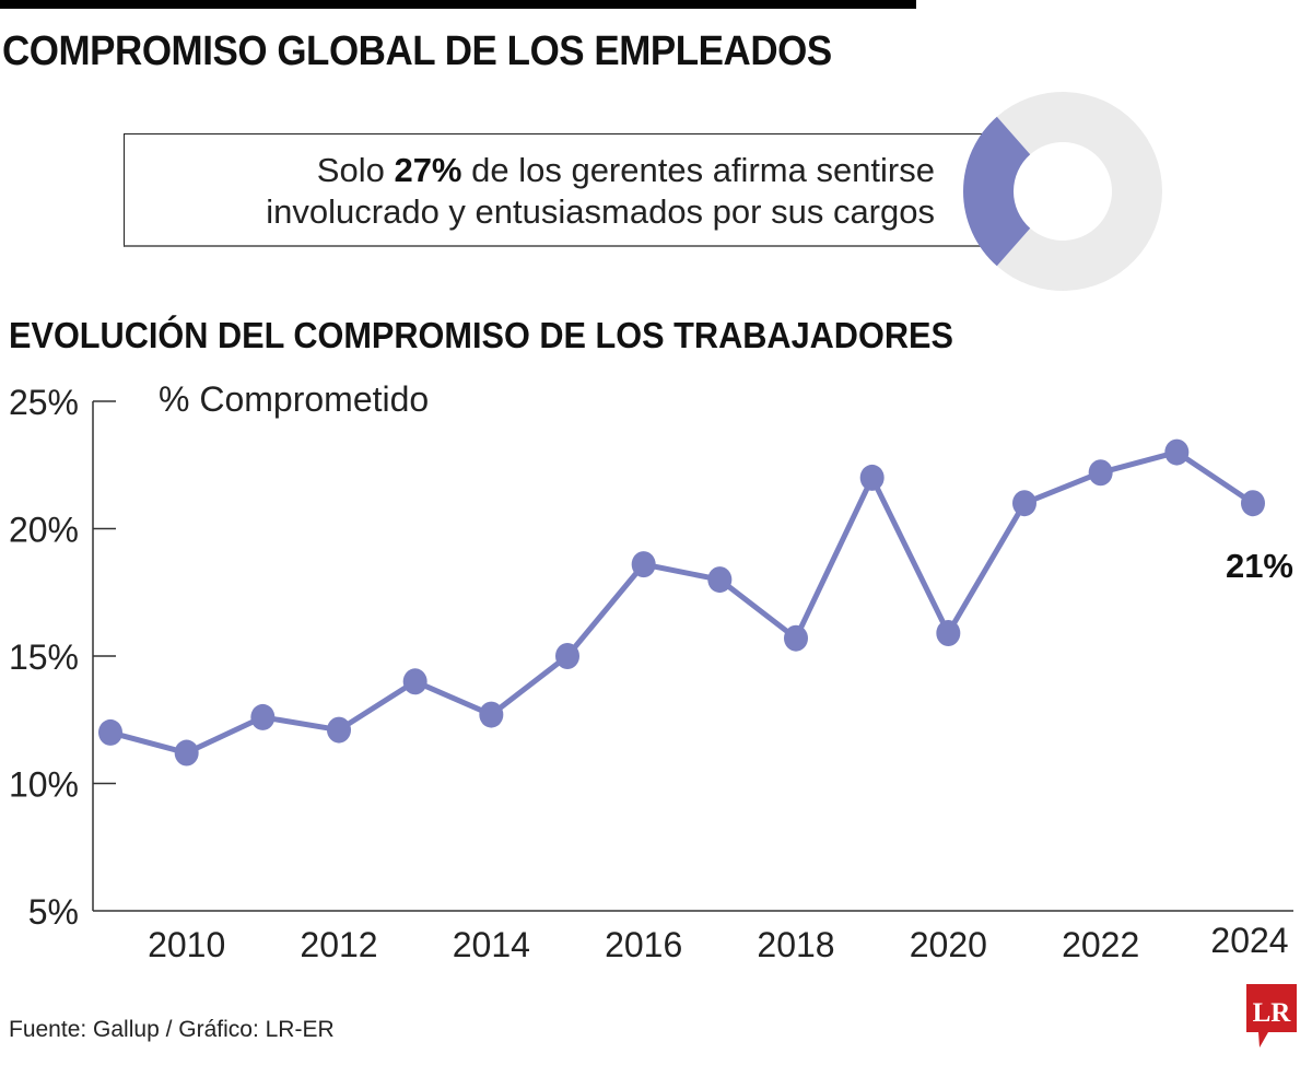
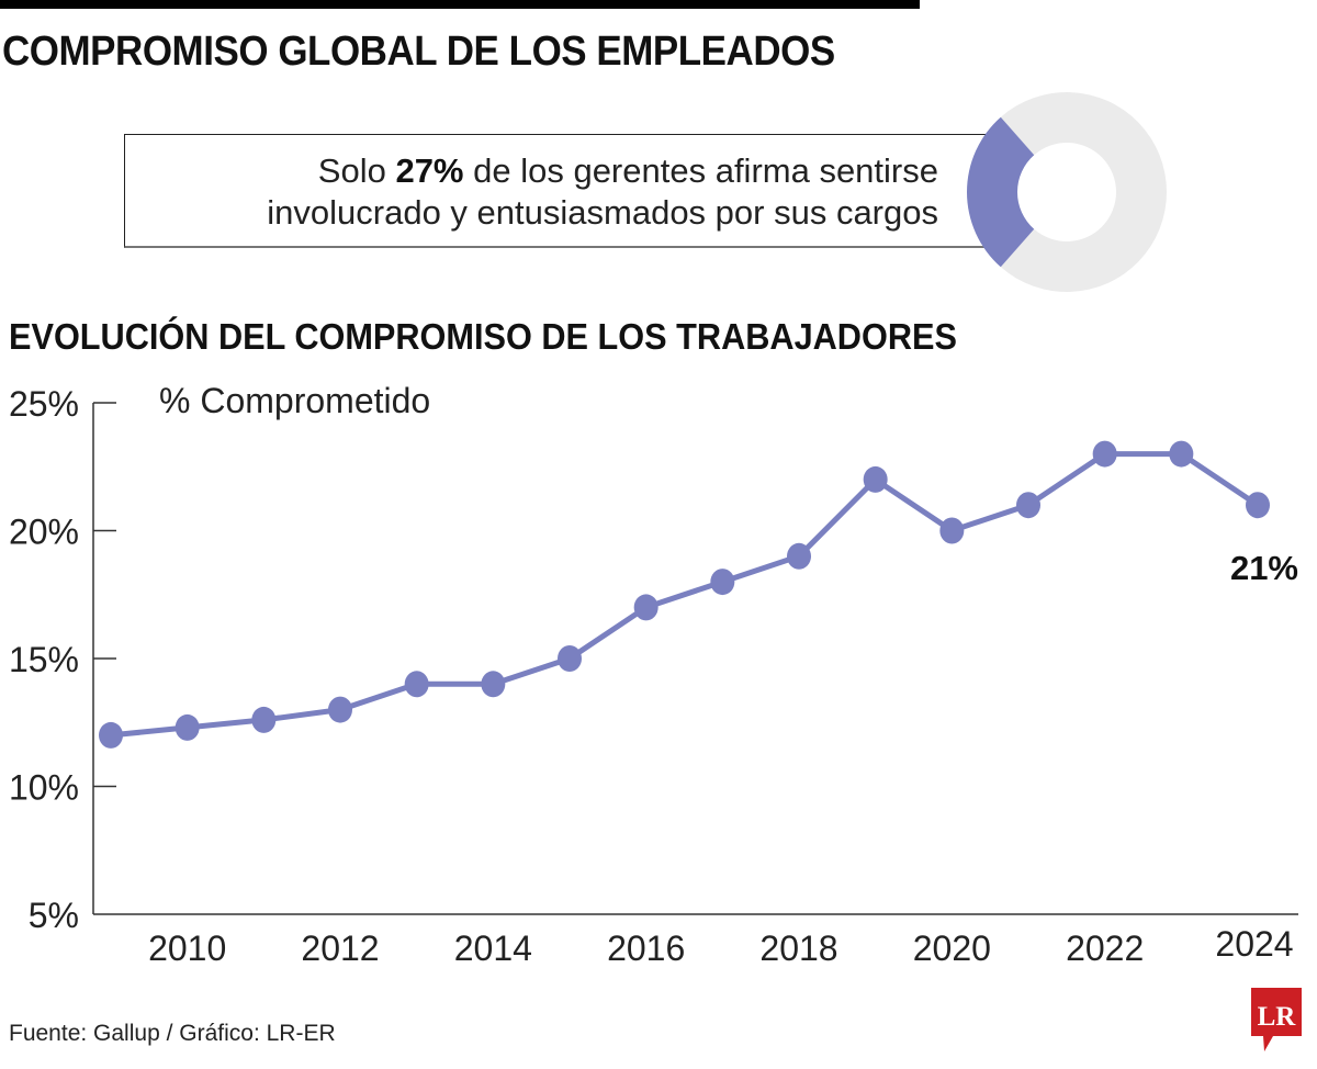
2010: 11.2% -> 12.3%
2012: 12.1% -> 13.0%
2014: 12.7% -> 14.0%
2016: 18.6% -> 17.0%
2018: 15.7% -> 19.0%
2020: 15.9% -> 20.0%
2022: 22.2% -> 23.0%
